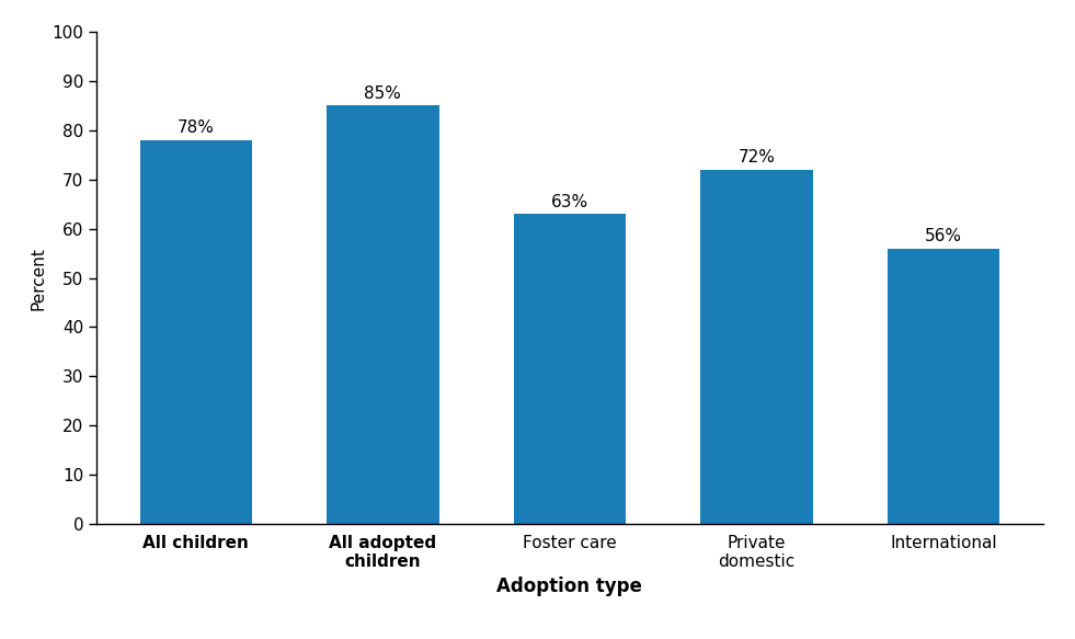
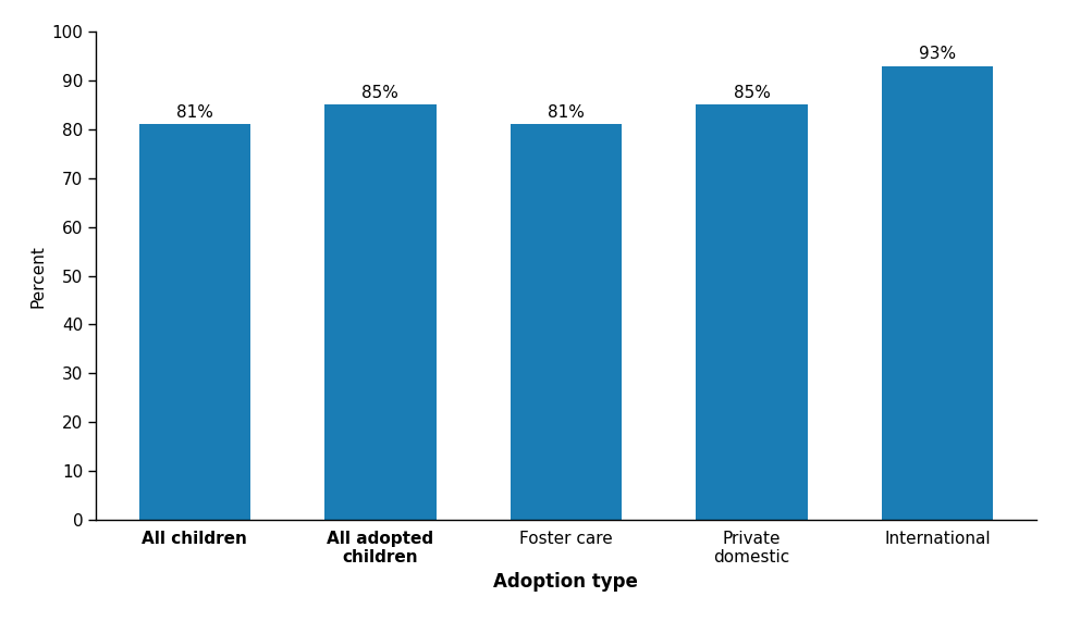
All children: 78% -> 81%
Foster care: 63% -> 81%
Private domestic: 72% -> 85%
International: 56% -> 93%
